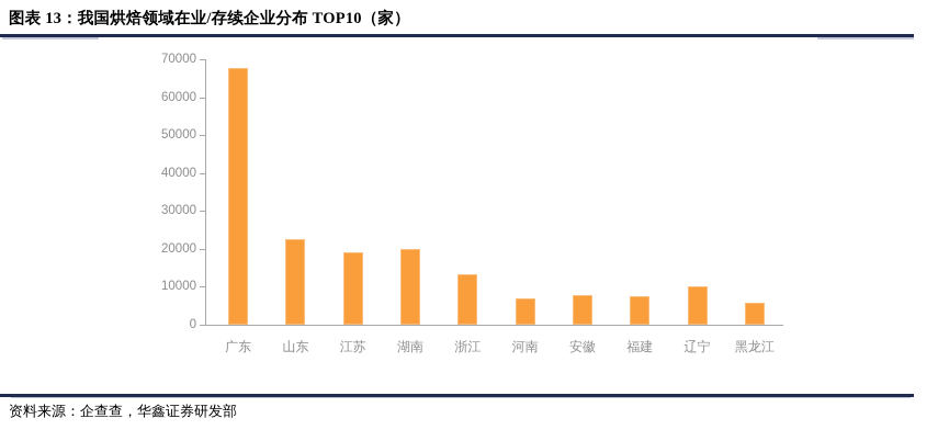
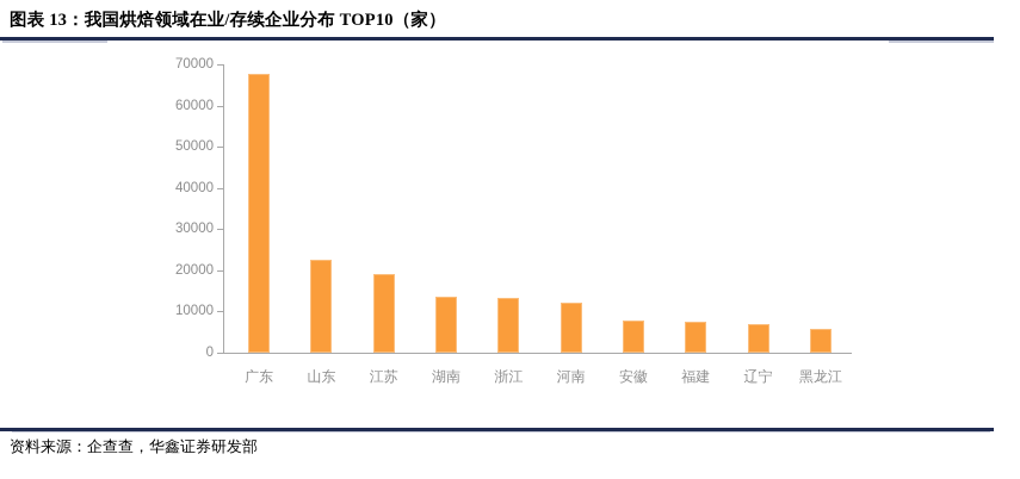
湖南: 20000 -> 14000
河南: 7000 -> 12000
辽宁: 10000 -> 7000
